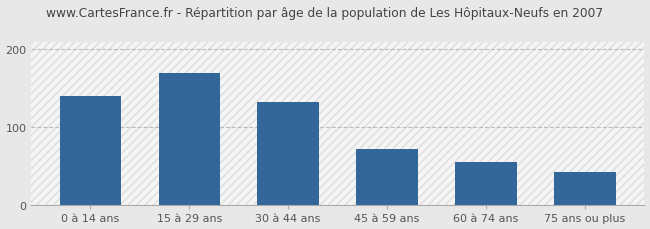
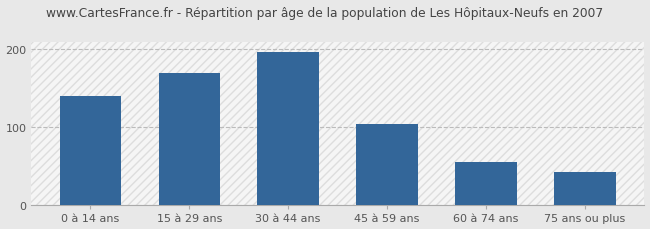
30 à 44 ans: 132 -> 197
45 à 59 ans: 72 -> 104
